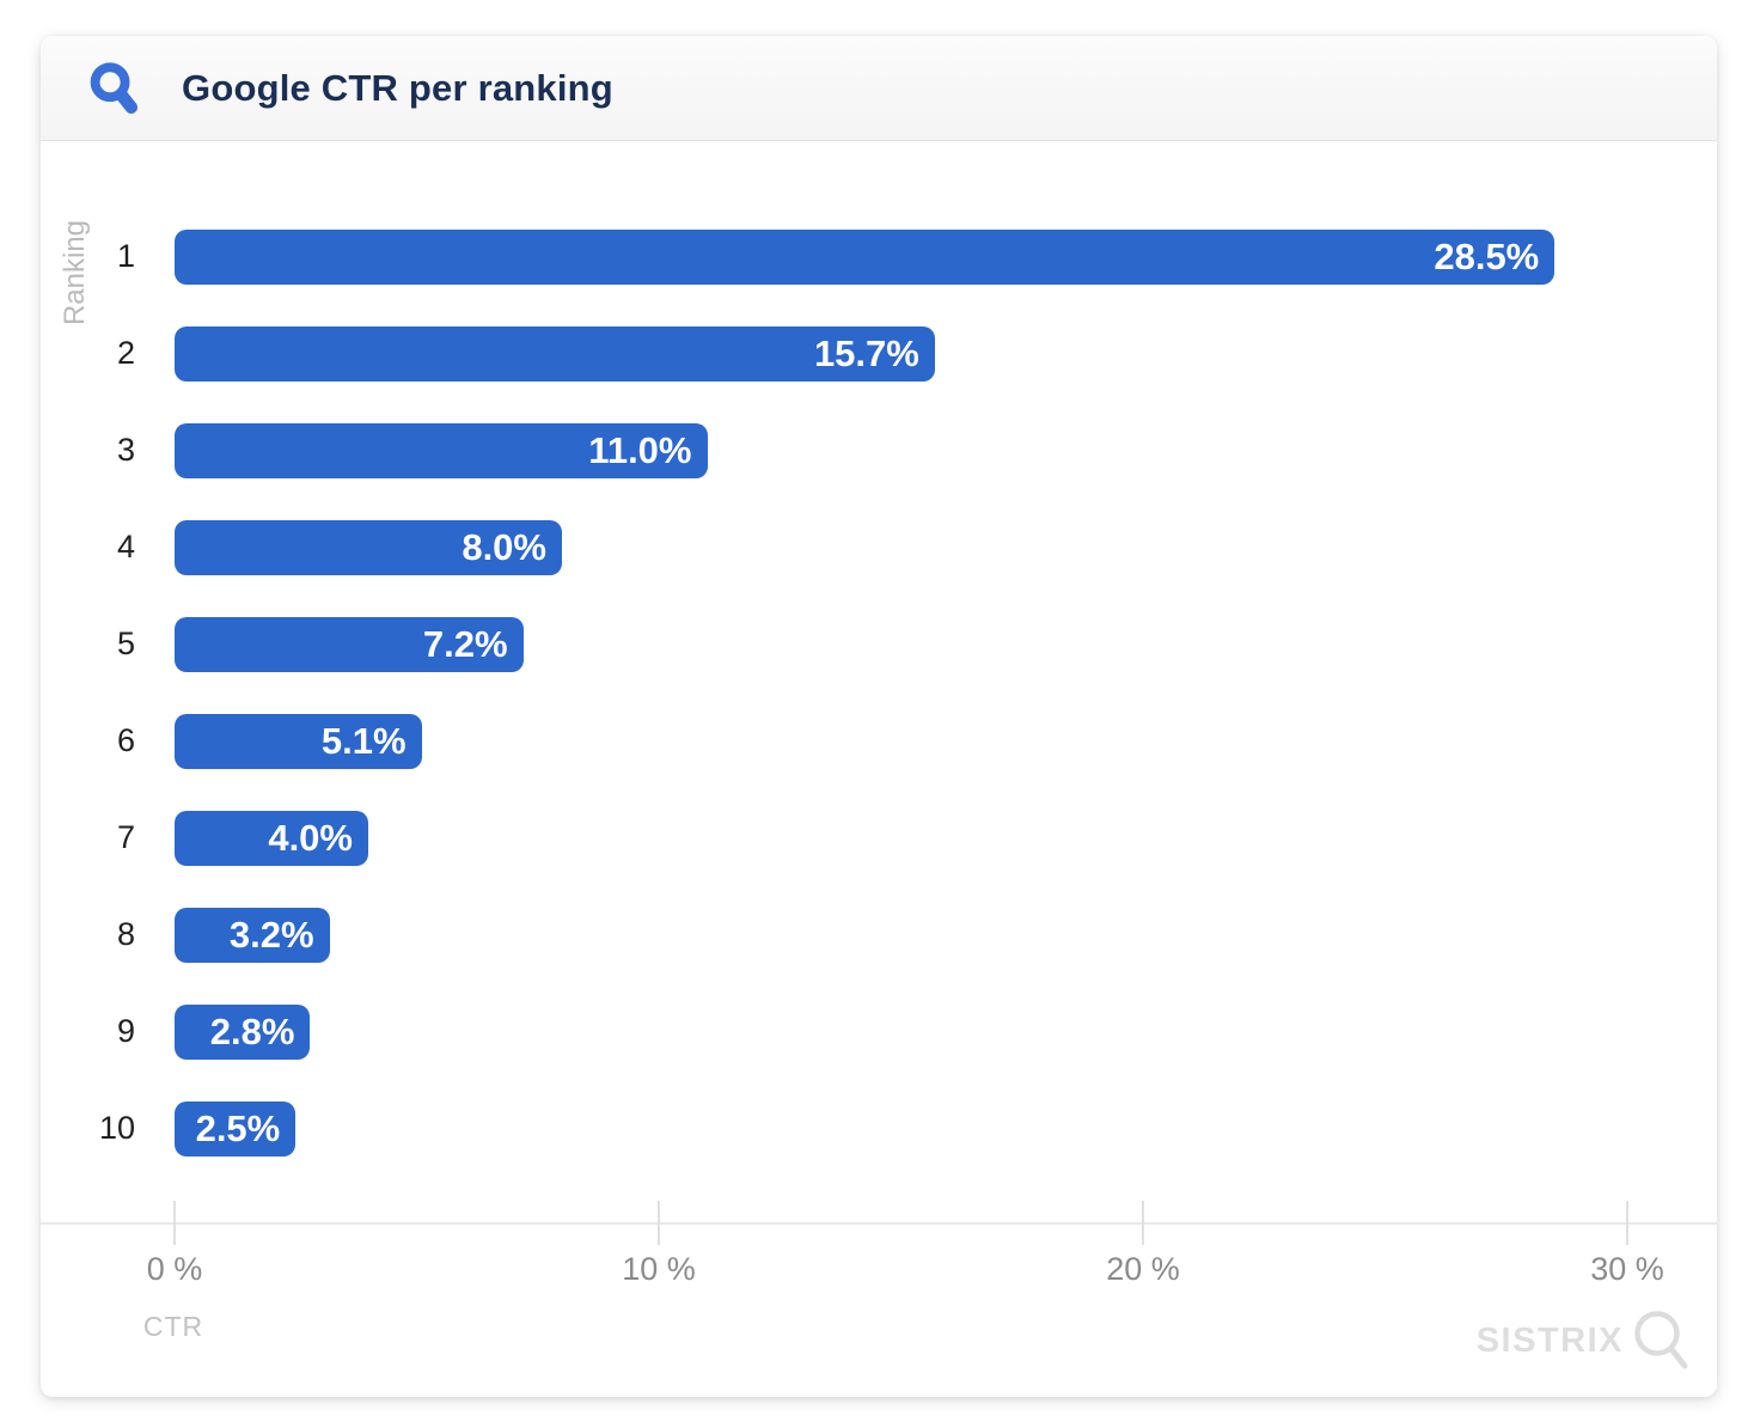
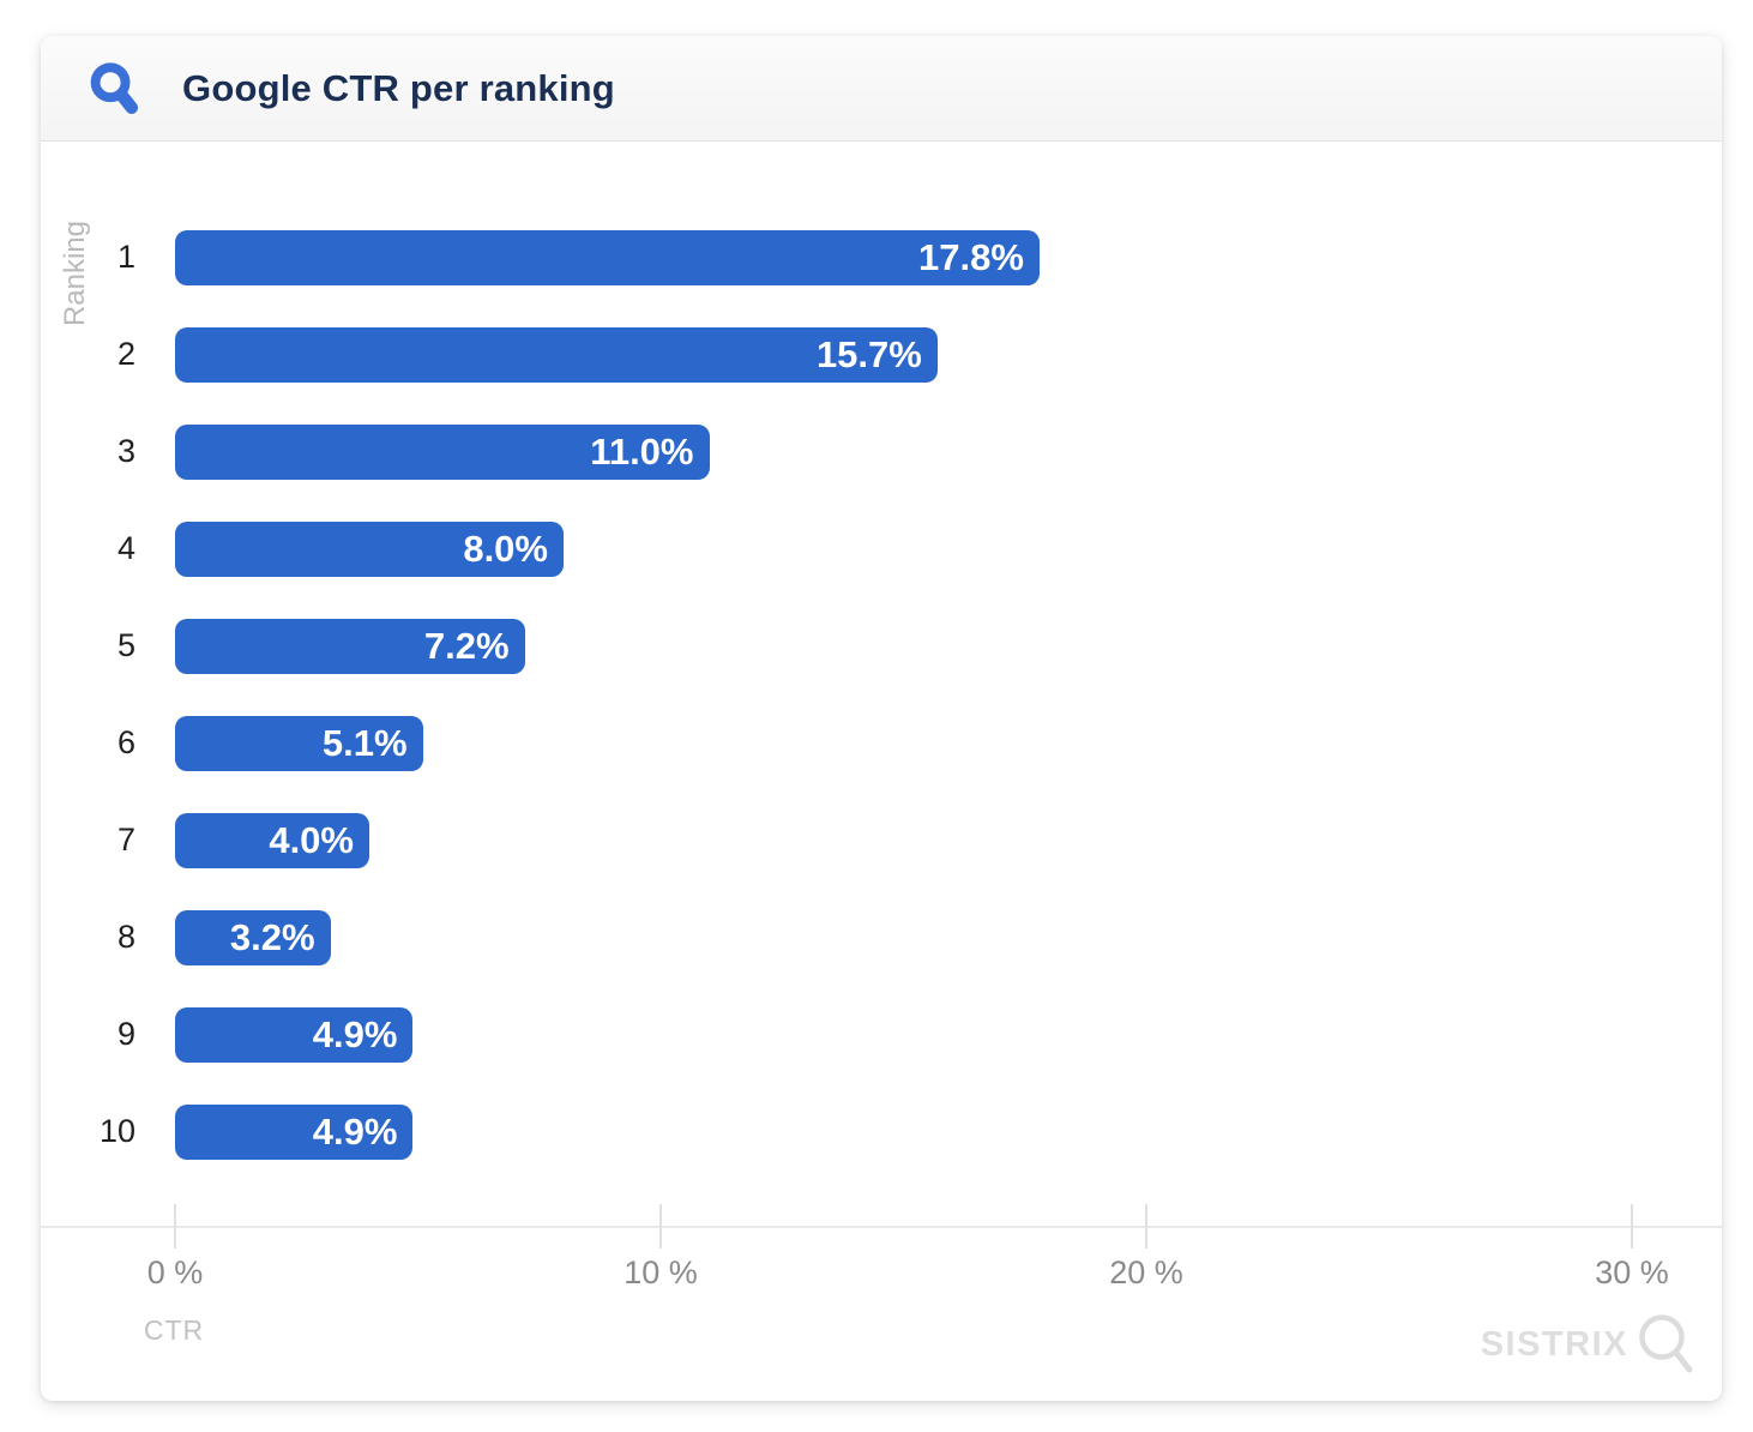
1: 28.5% -> 17.8%
9: 2.8% -> 4.9%
10: 2.5% -> 4.9%
